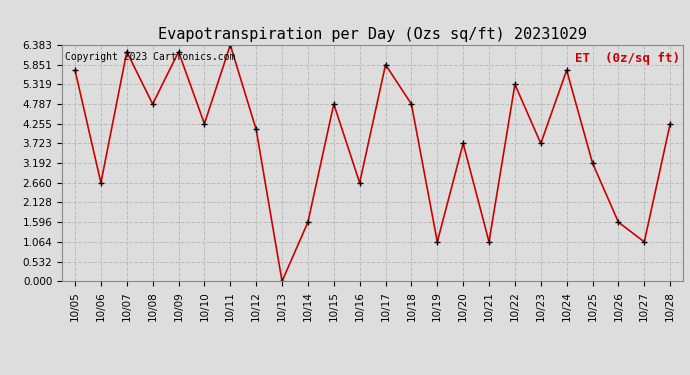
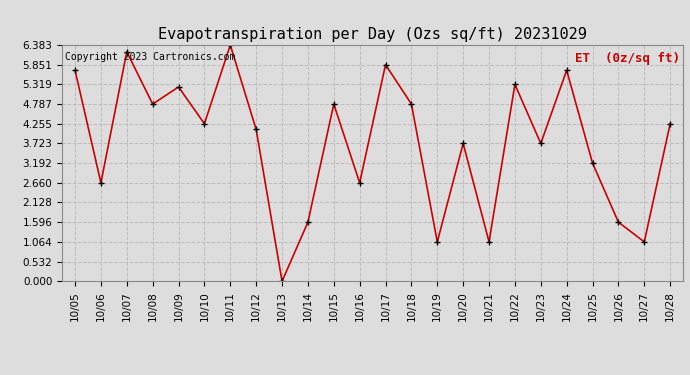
10/09: 6.20 -> 5.25
